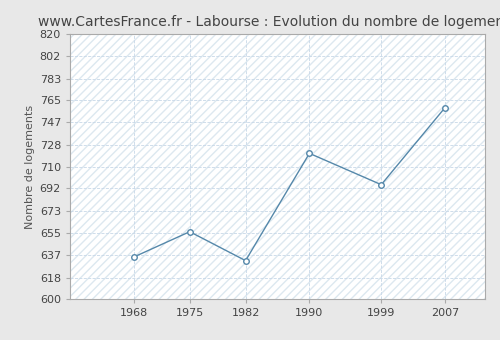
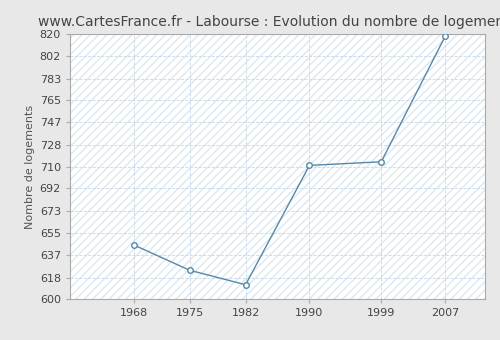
1968: 635 -> 645
1975: 656 -> 624
1982: 632 -> 612
1990: 721 -> 711
1999: 695 -> 714
2007: 759 -> 818
